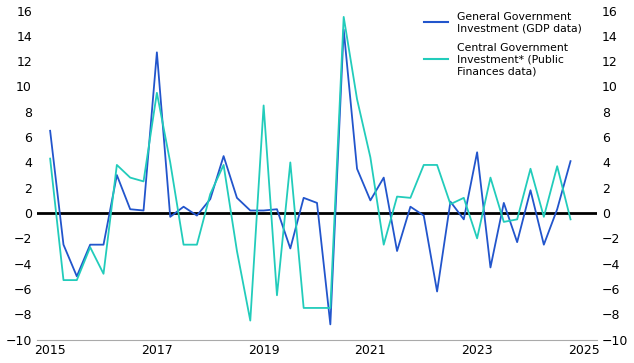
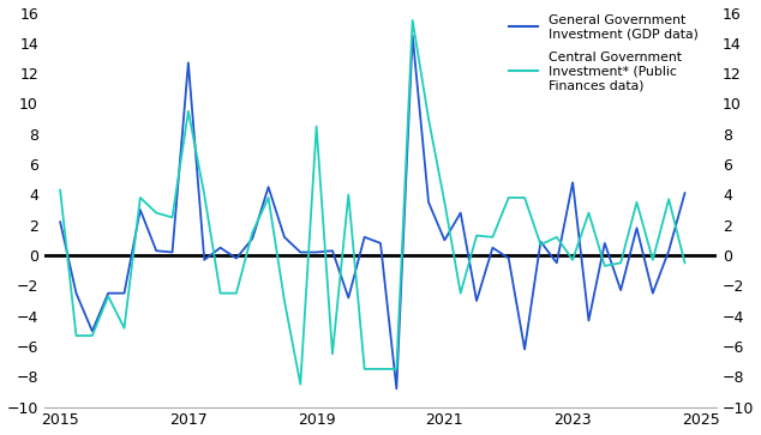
General Government Investment (GDP data)/2015: 6.5 -> 2.2
Central Government Investment* (Public Finances data)/2021: 4.4 -> 3.5
Central Government Investment* (Public Finances data)/2023: -2.0 -> -0.3
